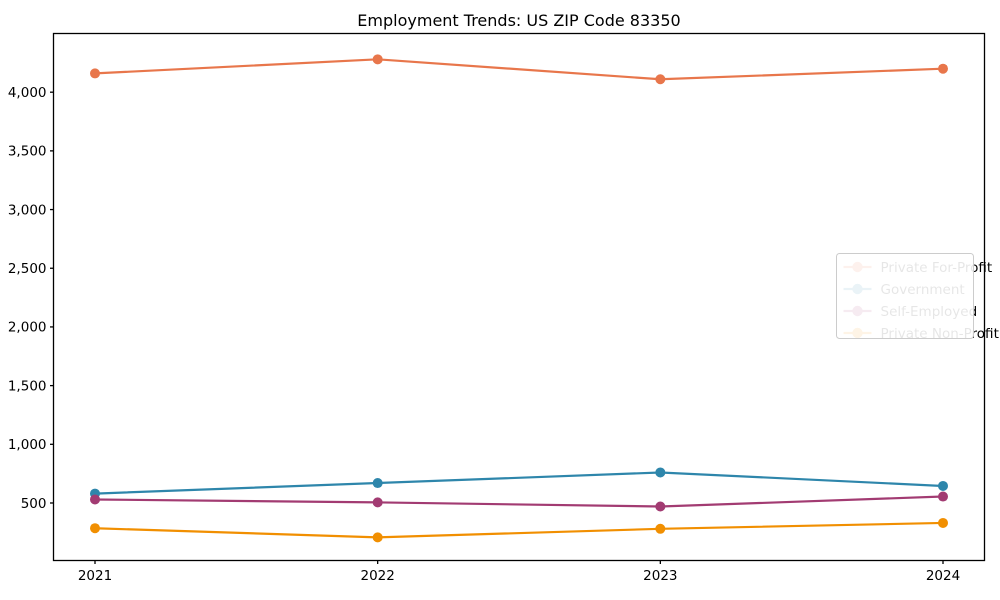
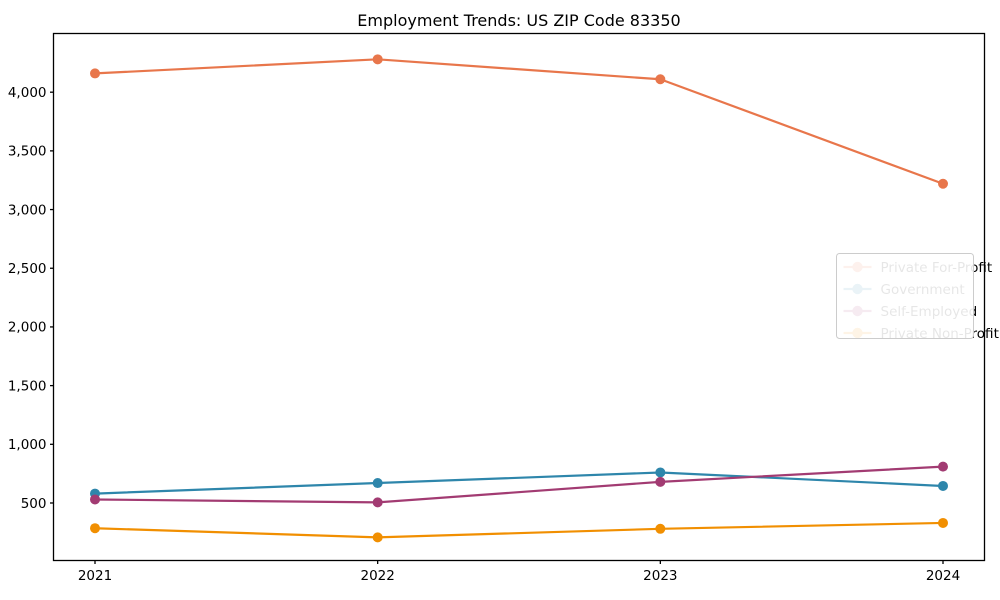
Self-Employed/2023: 470 -> 680
Private For-Profit/2024: 4200 -> 3220
Self-Employed/2024: 560 -> 810
